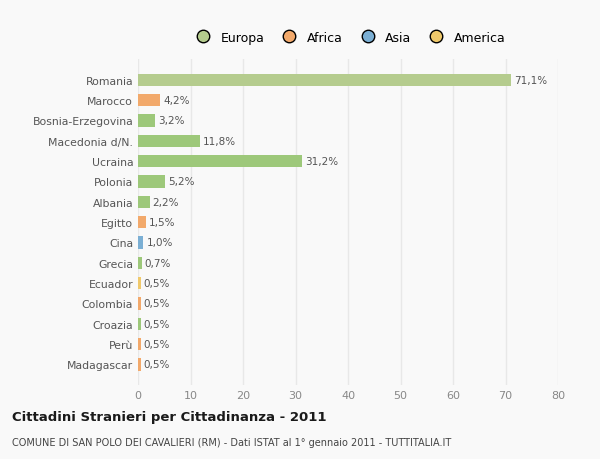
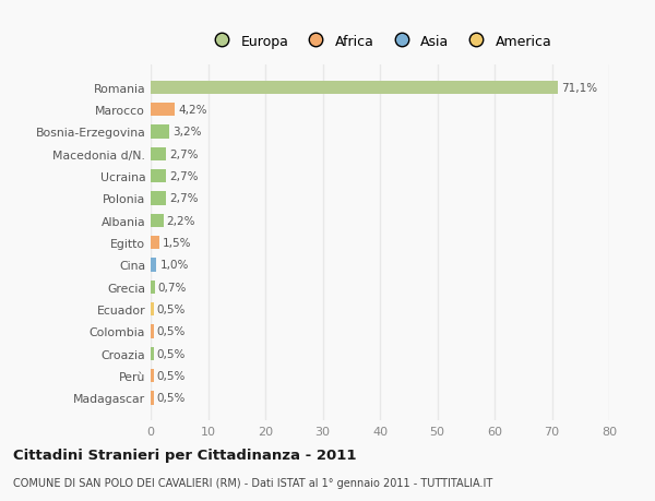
Macedonia d/N.: 11,8% -> 2,7%
Ucraina: 31,2% -> 2,7%
Polonia: 5,2% -> 2,7%
